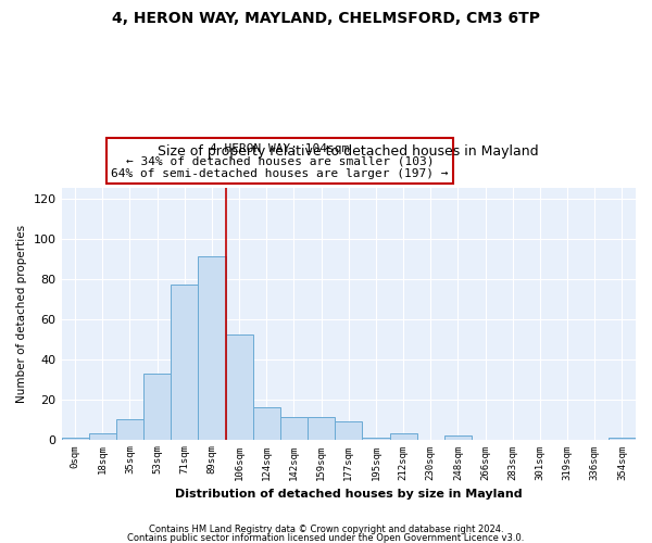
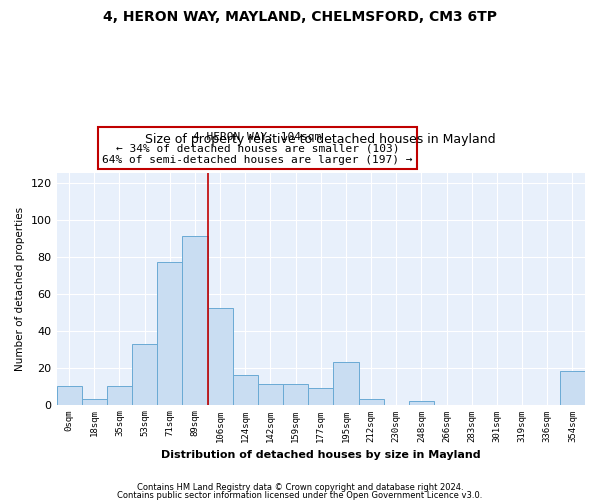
0sqm: 1 -> 10
195sqm: 1 -> 23
354sqm: 1 -> 18
